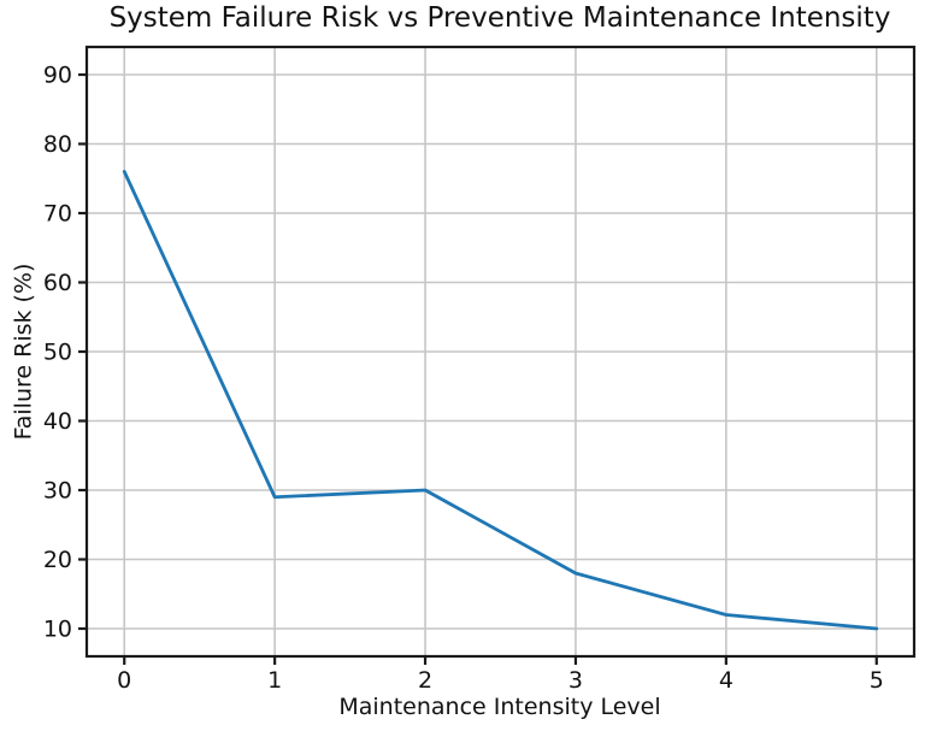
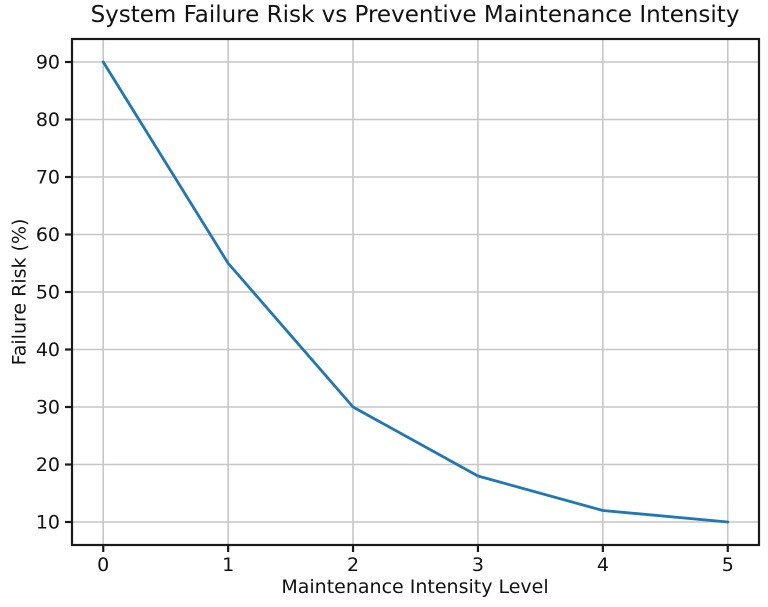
0: 76 -> 90
1: 29 -> 55
